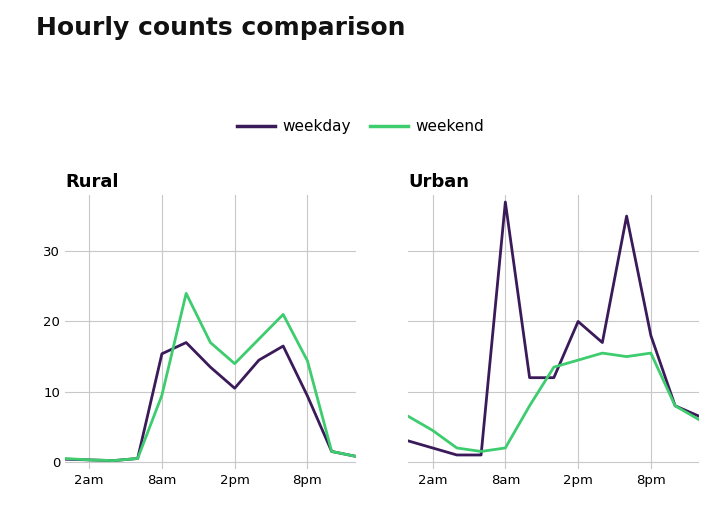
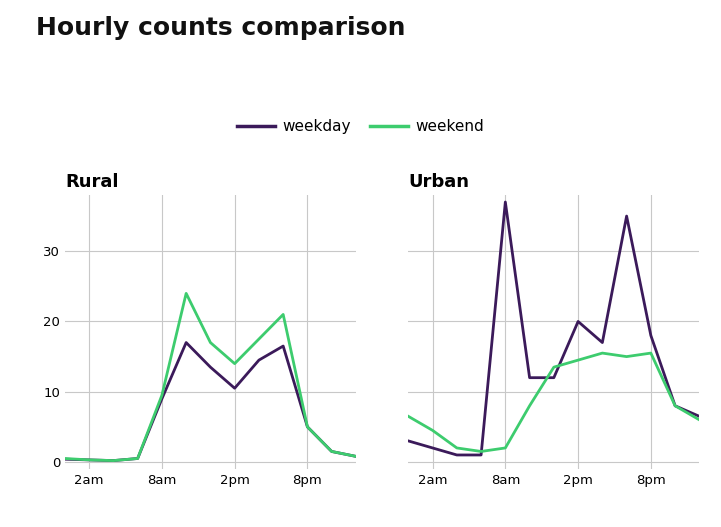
Rural/weekday/8am: 15.4 -> 9.0
Rural/weekday/8pm: 9.4 -> 5.0
Rural/weekend/8pm: 14.4 -> 5.0
